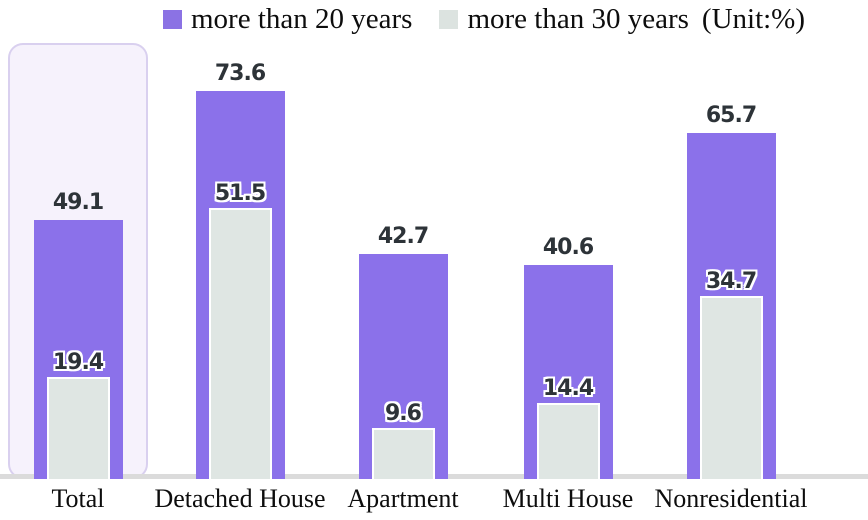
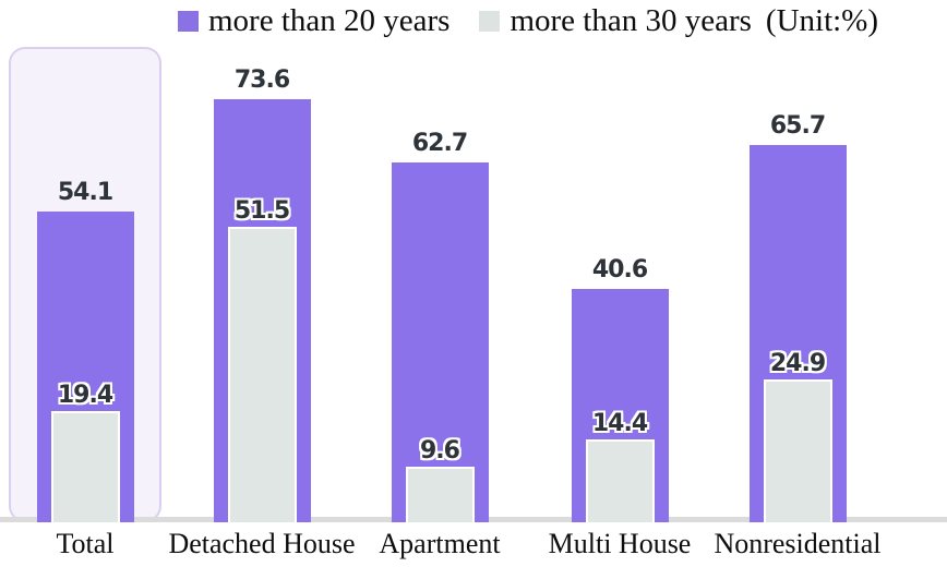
more than 20 years/Total: 49.1 -> 54.1
more than 20 years/Apartment: 42.7 -> 62.7
more than 30 years/Nonresidential: 34.7 -> 24.9
